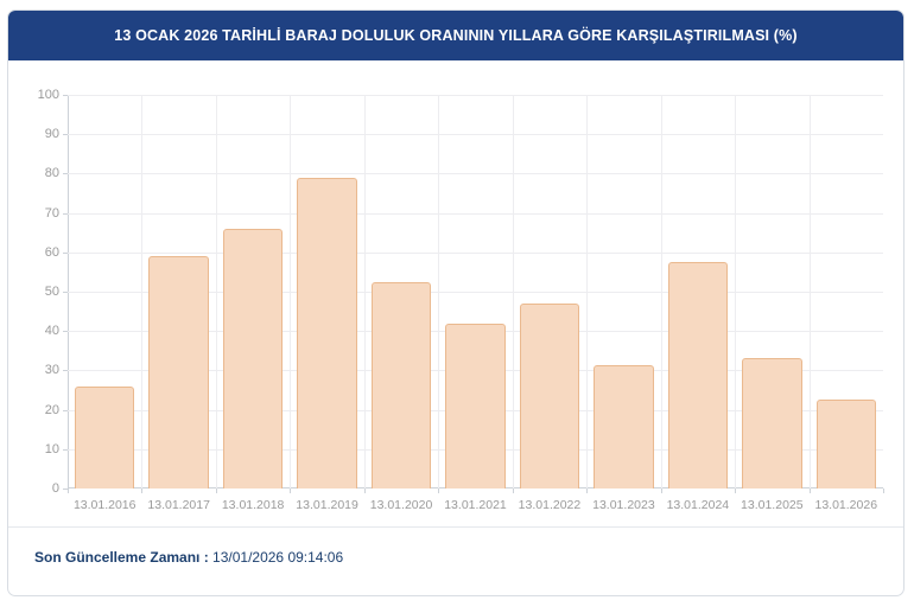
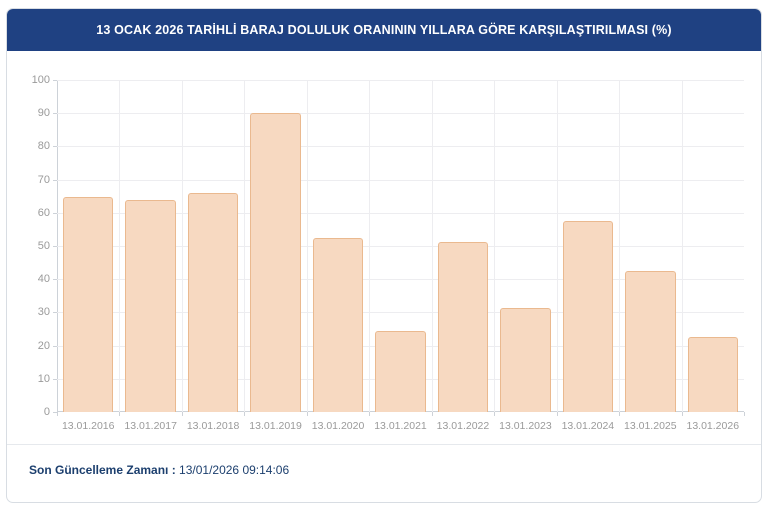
13.01.2016: 26 -> 65
13.01.2017: 59 -> 64
13.01.2019: 79 -> 90
13.01.2021: 42 -> 24
13.01.2022: 47 -> 51
13.01.2025: 33 -> 43
